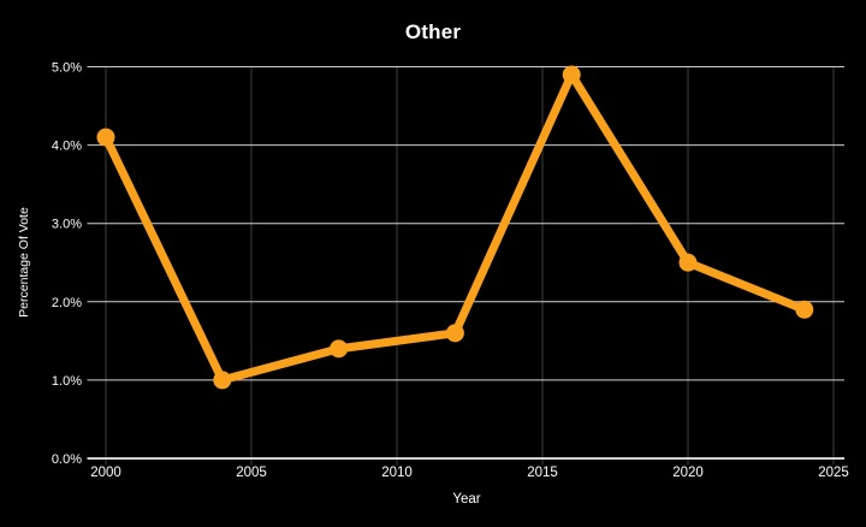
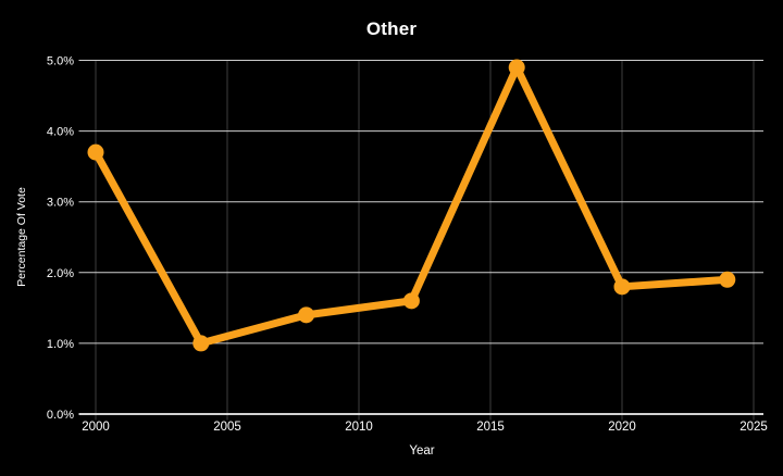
2000: 4.1% -> 3.7%
2020: 2.5% -> 1.8%
